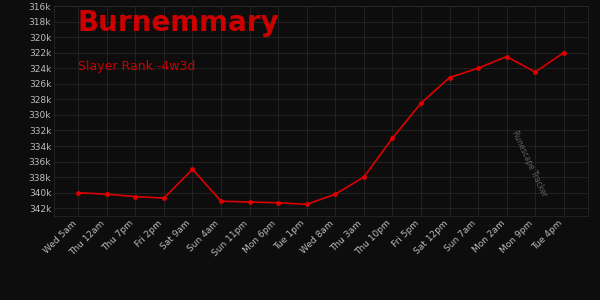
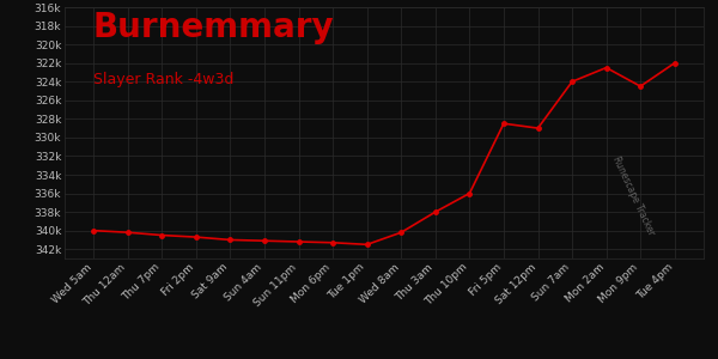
Sat 9am: 337.0k -> 341.0k
Thu 10pm: 333.0k -> 336.0k
Sat 12pm: 325.2k -> 329.0k
